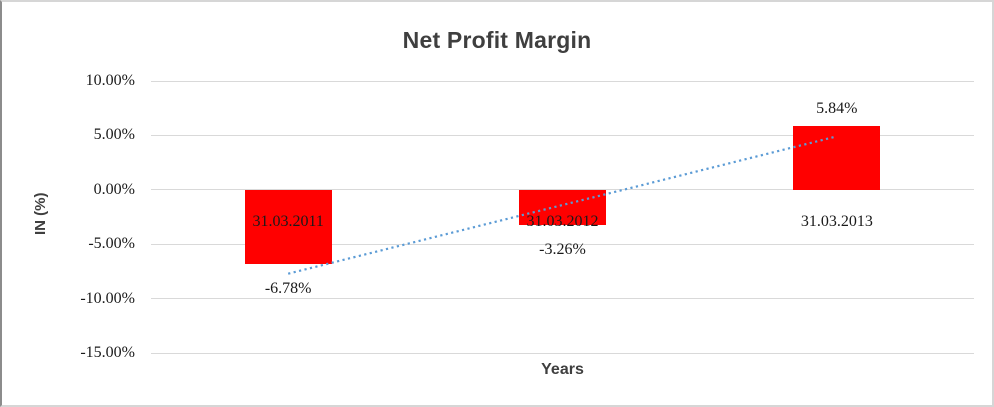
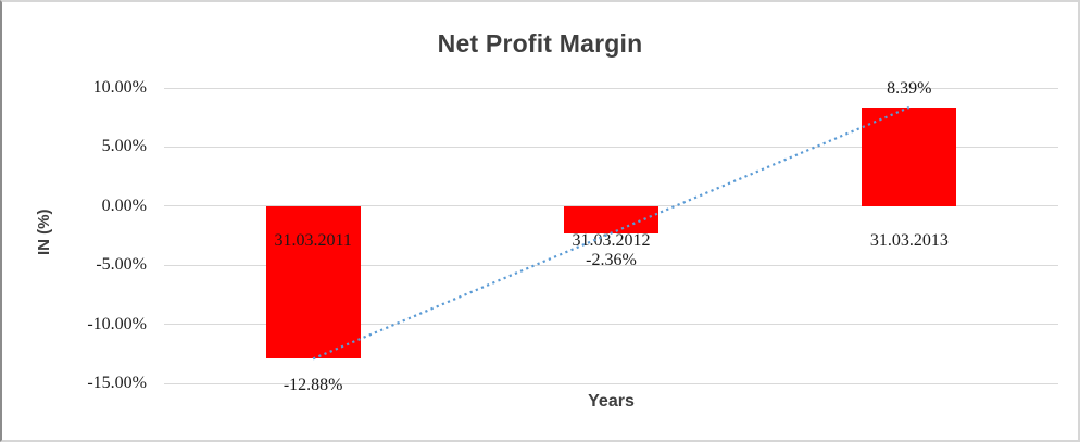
31.03.2011: -6.78% -> -12.88%
31.03.2012: -3.26% -> -2.36%
31.03.2013: 5.84% -> 8.39%
